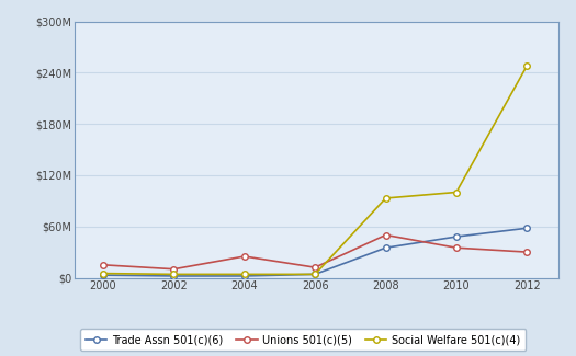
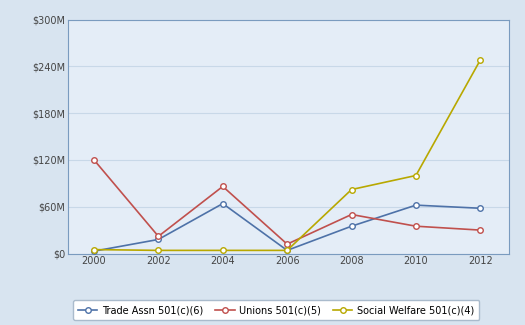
Unions 501(c)(5)/2000: $15M -> $120M
Trade Assn 501(c)(6)/2002: $2M -> $18M
Unions 501(c)(5)/2002: $10M -> $22M
Trade Assn 501(c)(6)/2004: $2M -> $64M
Unions 501(c)(5)/2004: $25M -> $86M
Social Welfare 501(c)(4)/2008: $93M -> $82M
Trade Assn 501(c)(6)/2010: $48M -> $62M
